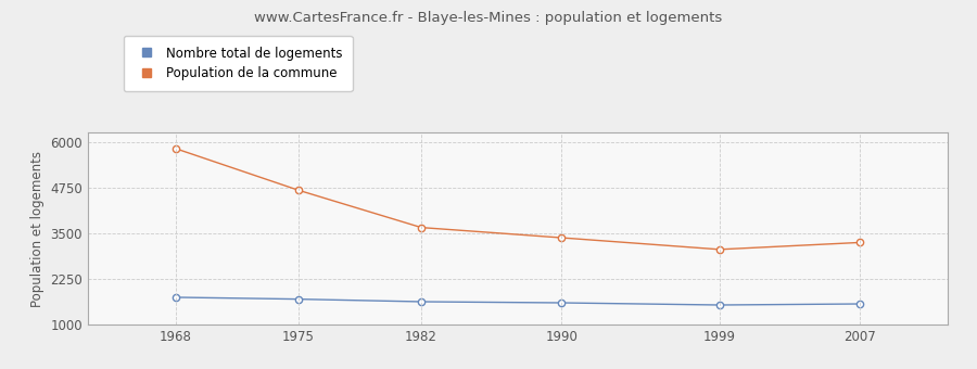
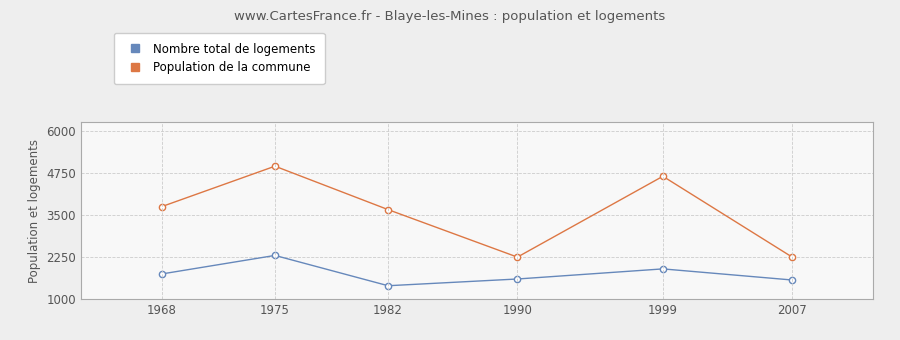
Population de la commune/1968: 5820 -> 3750
Nombre total de logements/1975: 1700 -> 2300
Population de la commune/1975: 4680 -> 4950
Nombre total de logements/1982: 1630 -> 1400
Population de la commune/1990: 3380 -> 2250
Nombre total de logements/1999: 1540 -> 1900
Population de la commune/1999: 3060 -> 4650
Population de la commune/2007: 3250 -> 2250
